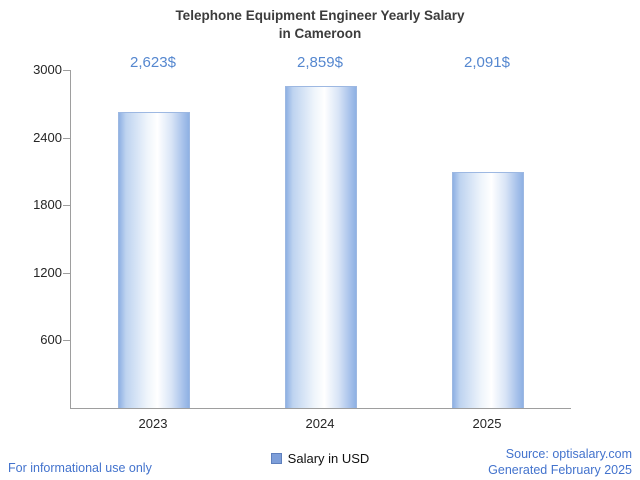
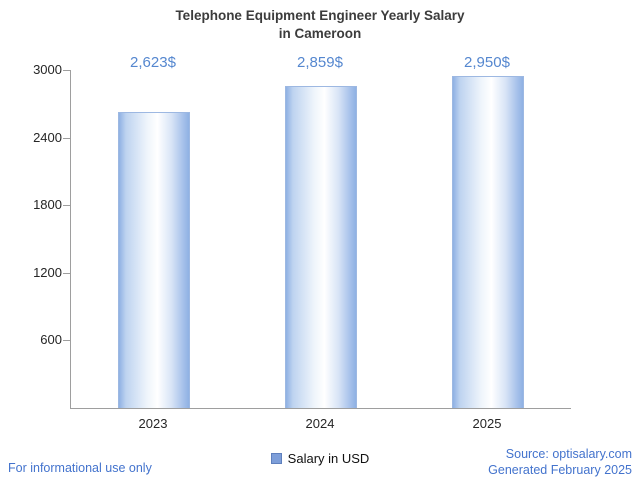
2025: 2,091 -> 2,950
